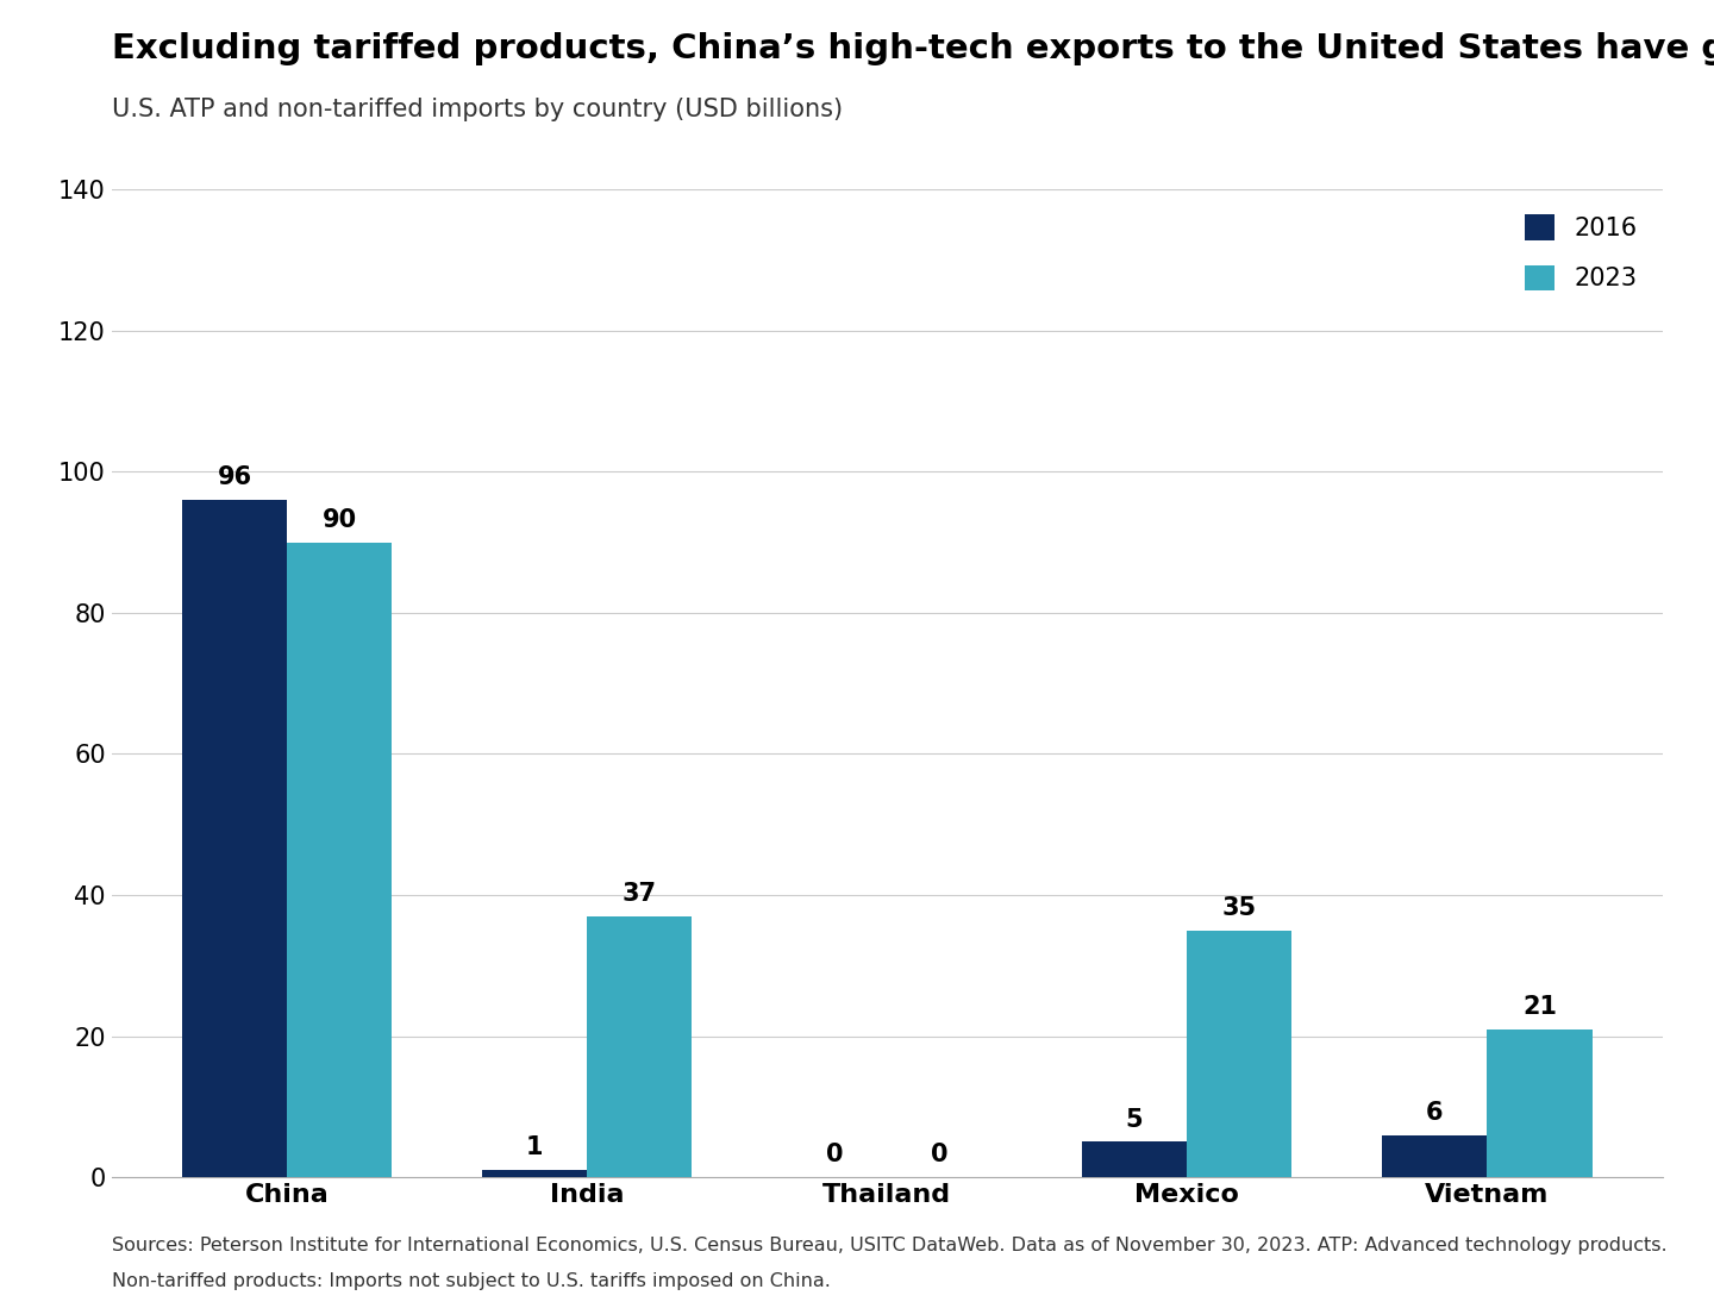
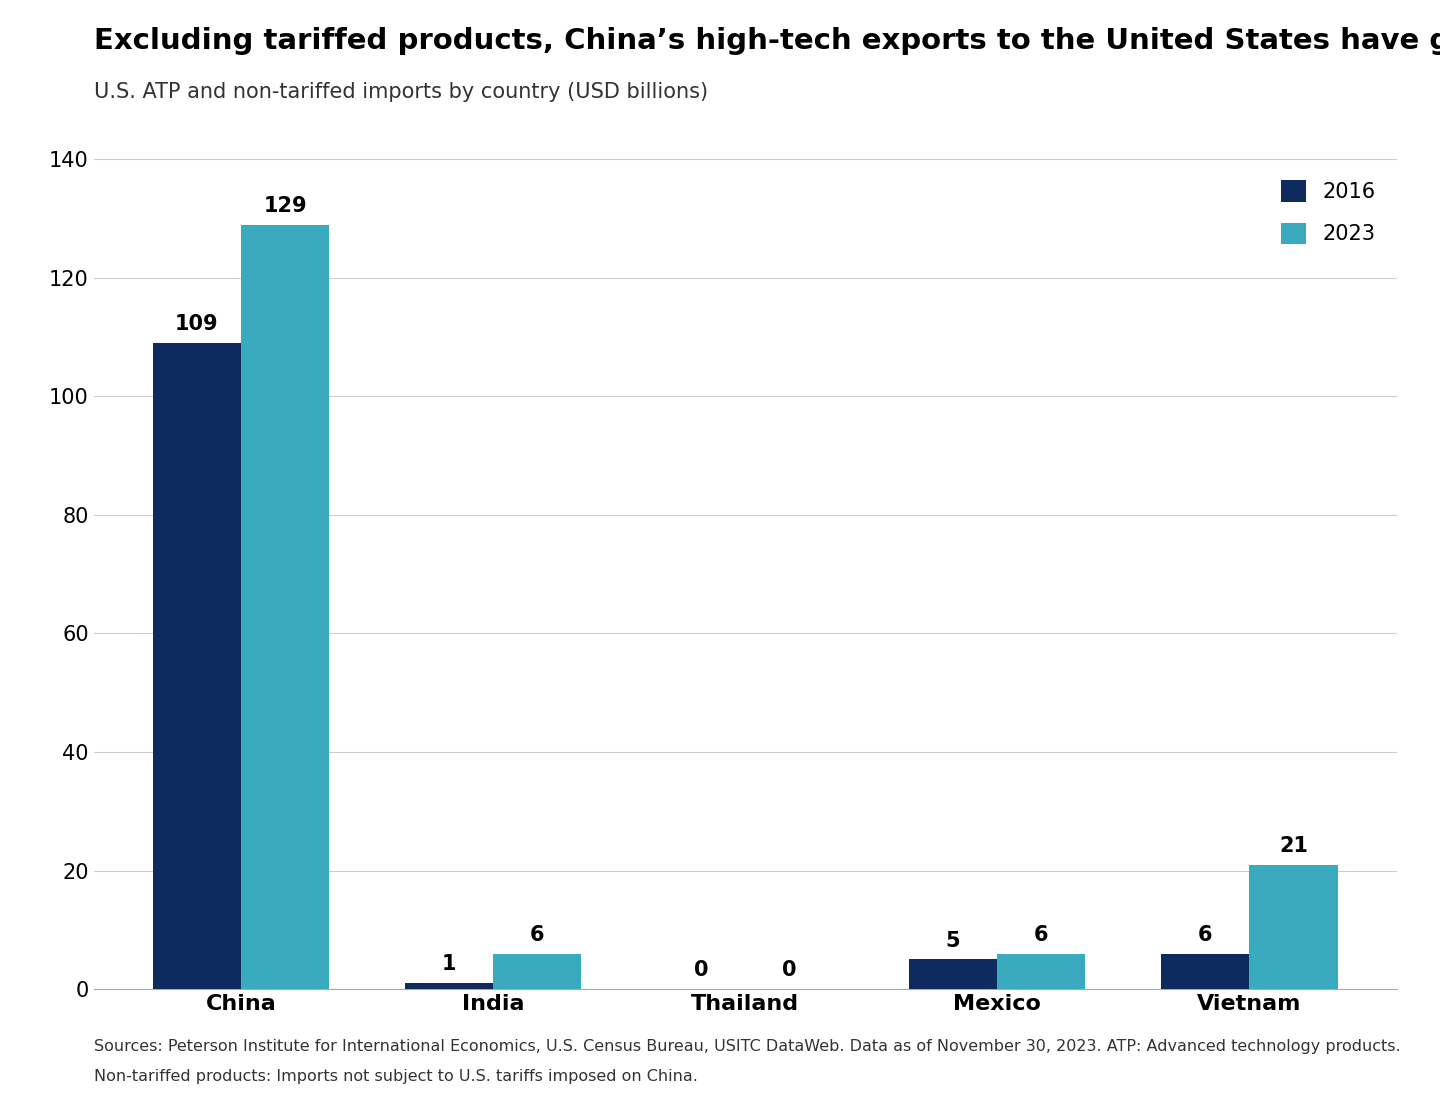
2016/China: 96 -> 109
2023/China: 90 -> 129
2023/India: 37 -> 6
2023/Mexico: 35 -> 6
